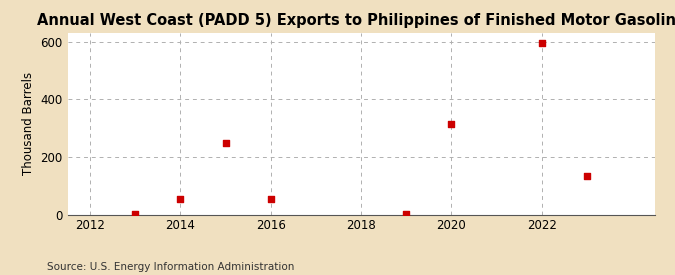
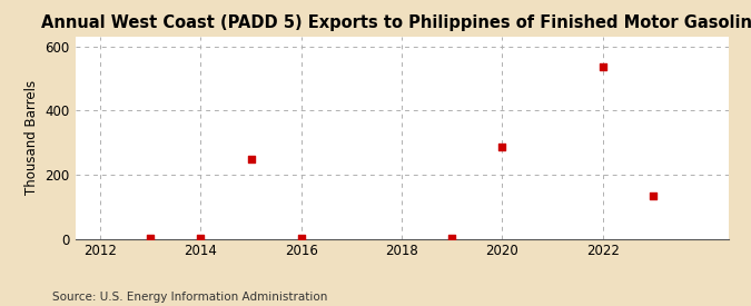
2014: 55 -> 2
2016: 55 -> 2
2020: 315 -> 285
2022: 595 -> 536
